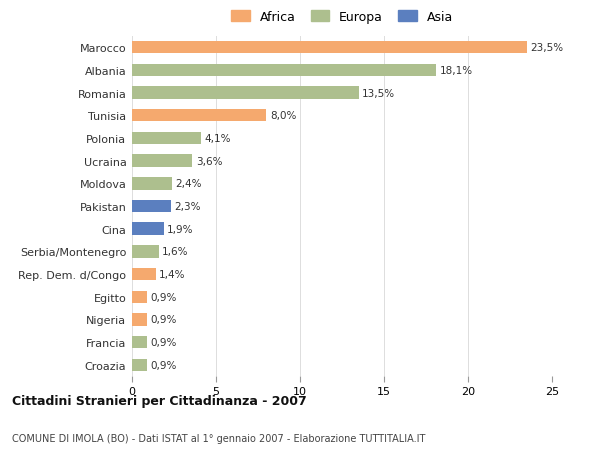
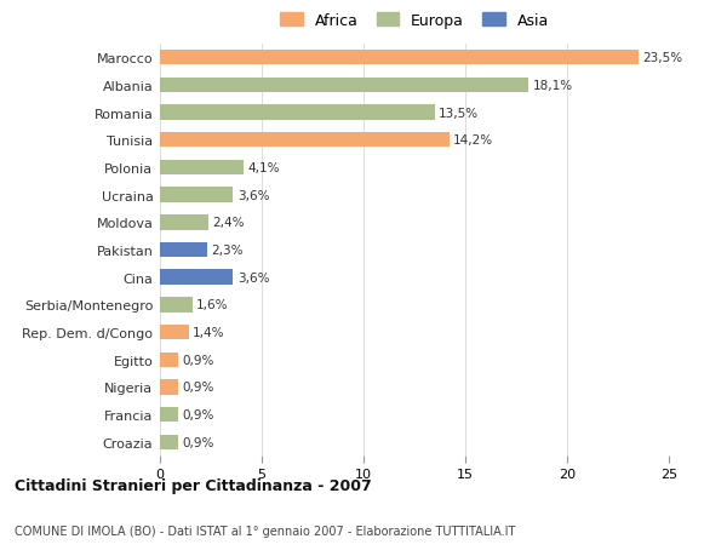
Tunisia: 8,0% -> 14,2%
Cina: 1,9% -> 3,6%
